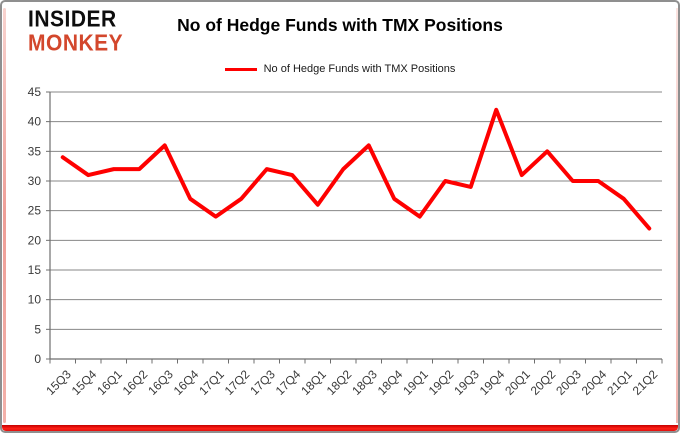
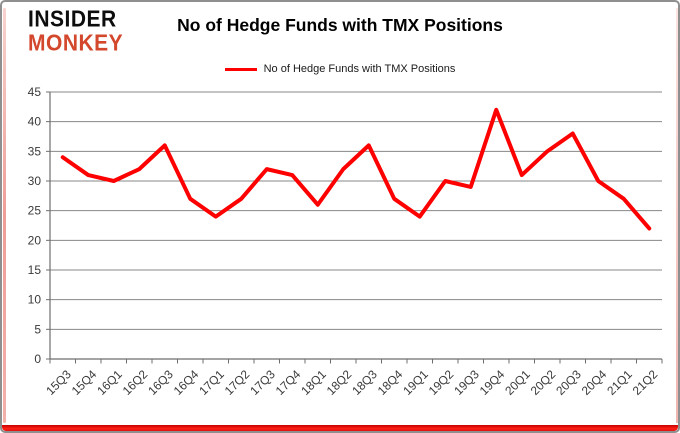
16Q1: 32 -> 30
20Q3: 30 -> 38
